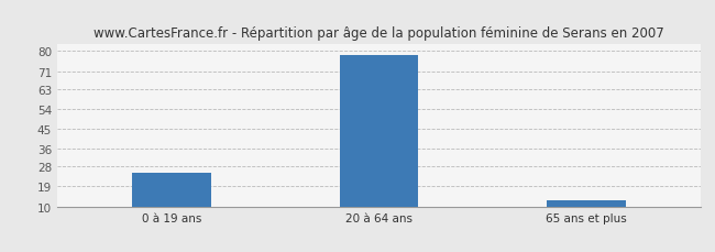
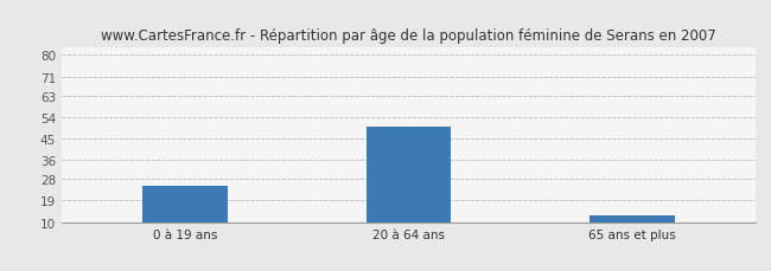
20 à 64 ans: 78 -> 50
